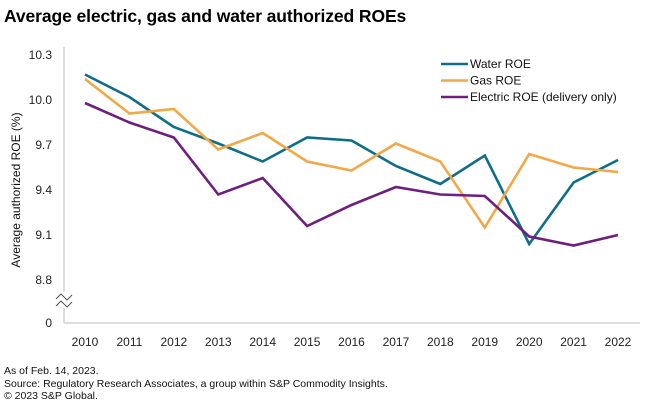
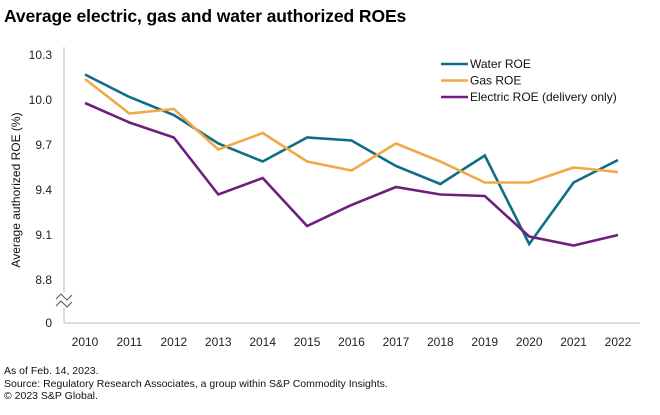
Water ROE/2012: 9.82 -> 9.90
Gas ROE/2019: 9.15 -> 9.45
Gas ROE/2020: 9.64 -> 9.45
